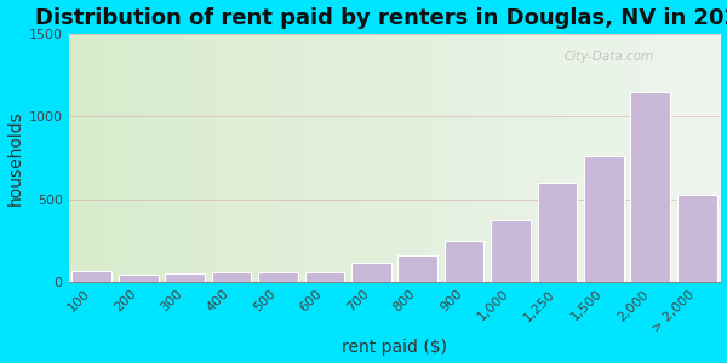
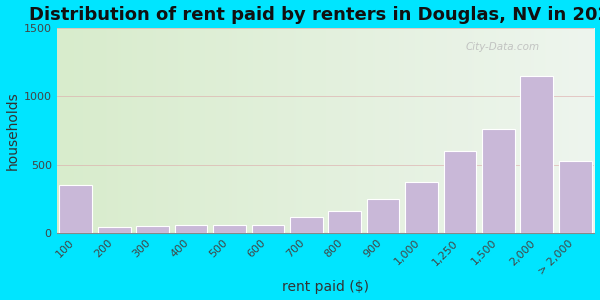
100: 60 -> 350
